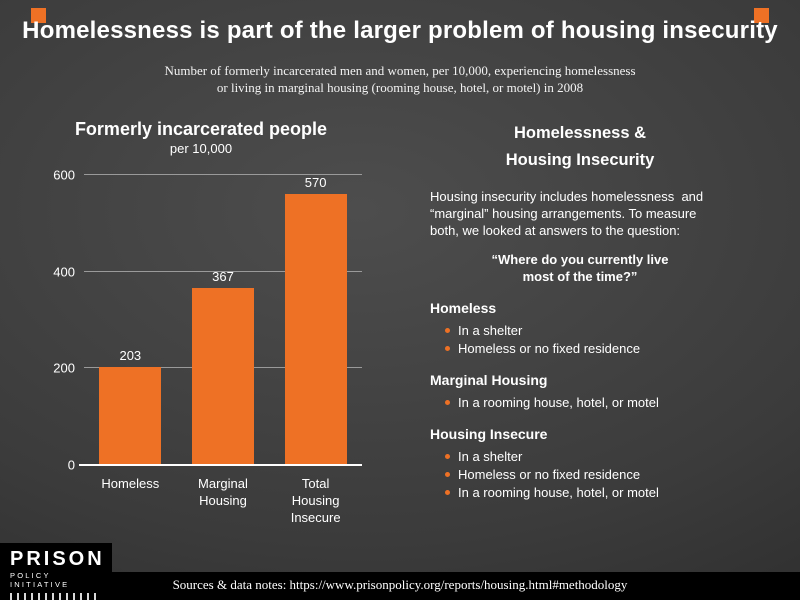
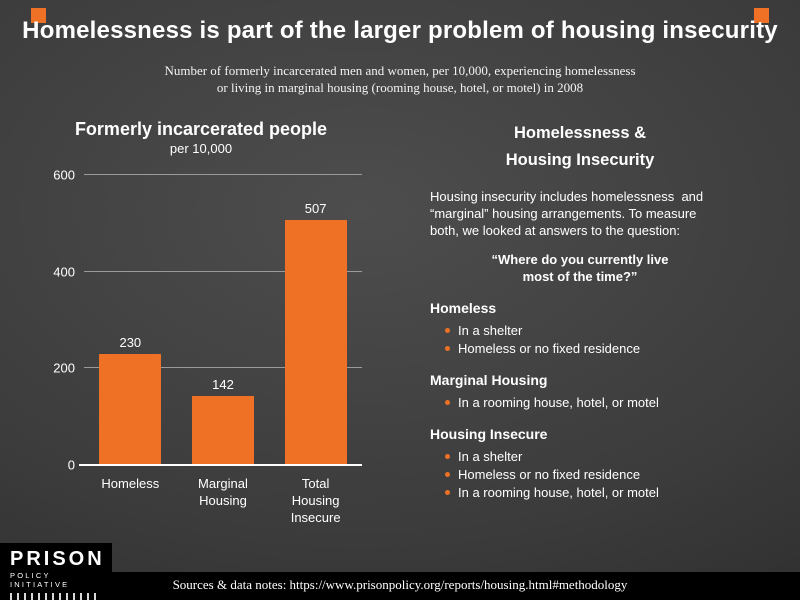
Homeless: 203 -> 230
Marginal Housing: 367 -> 142
Total Housing Insecure: 570 -> 507
